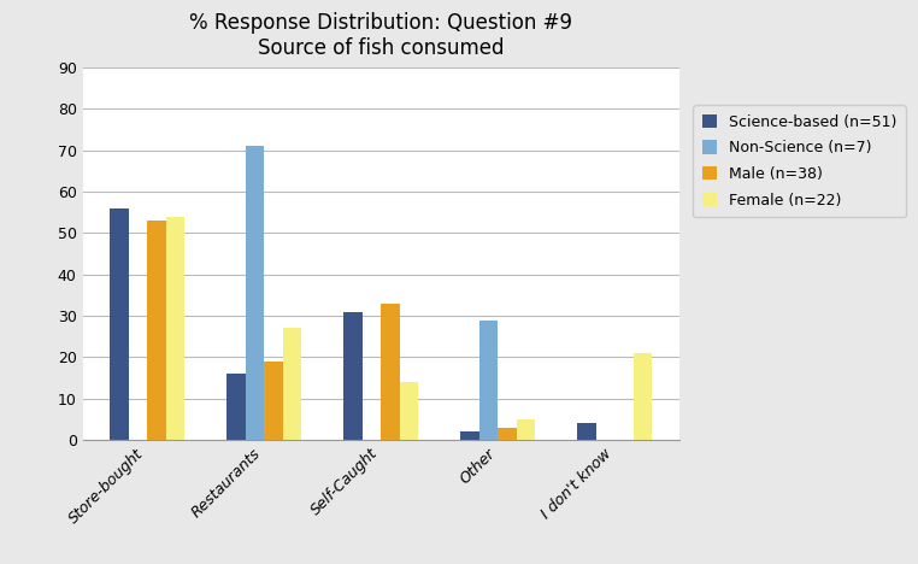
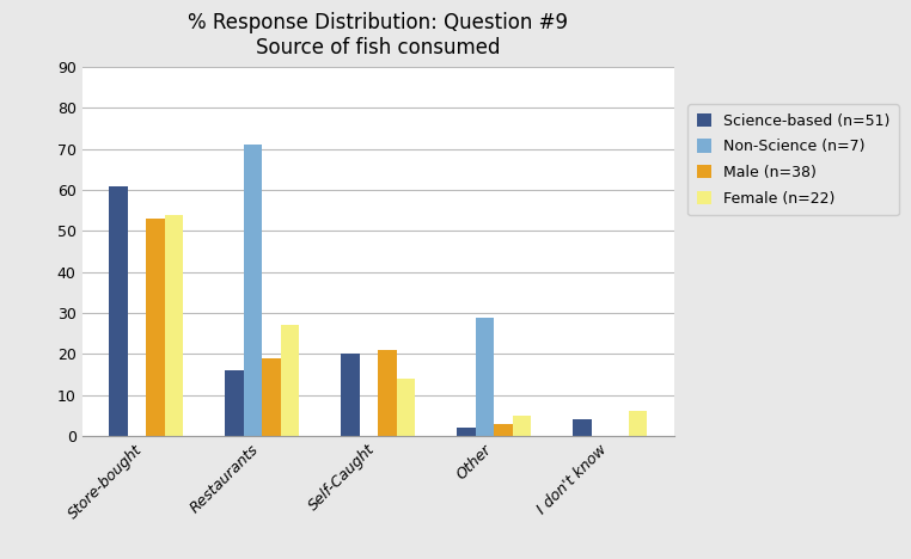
Science-based (n=51)/Store-bought: 56 -> 61
Science-based (n=51)/Self-Caught: 31 -> 20
Male (n=38)/Self-Caught: 33 -> 21
Female (n=22)/I don't know: 21 -> 6
